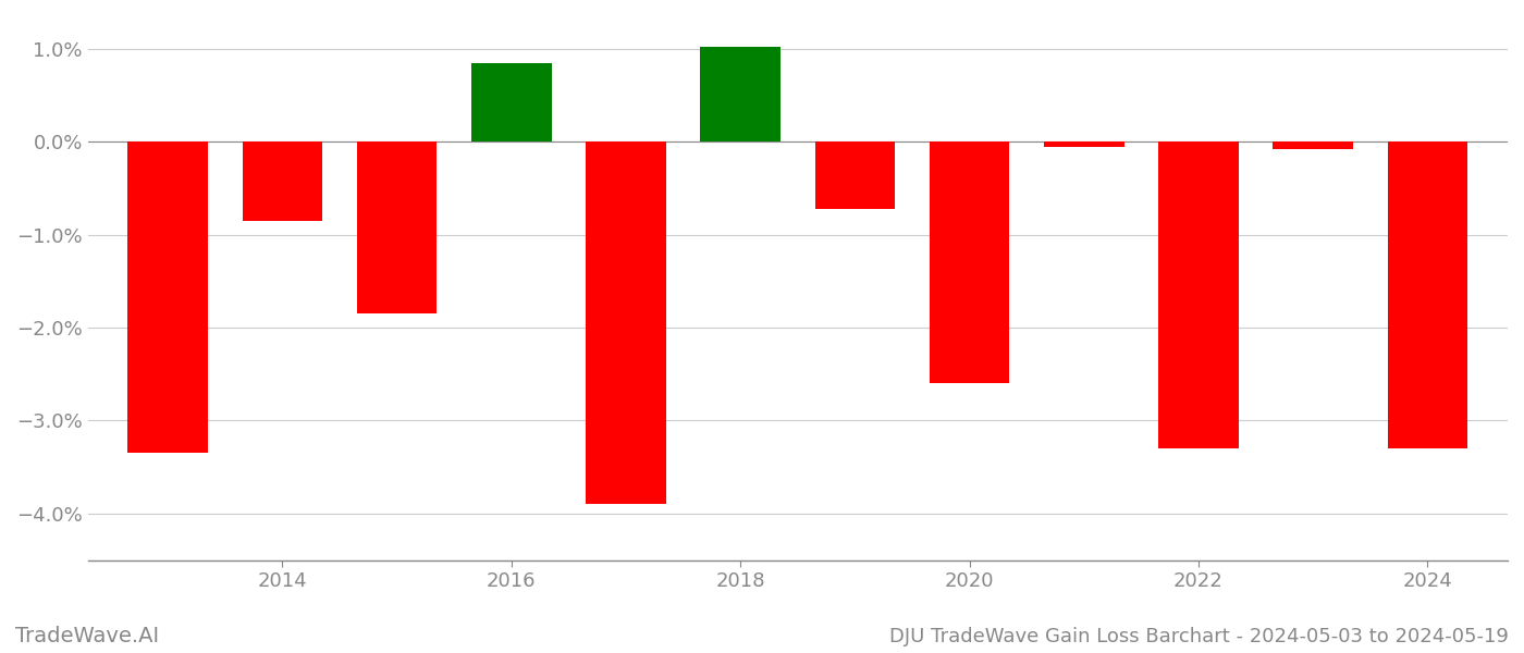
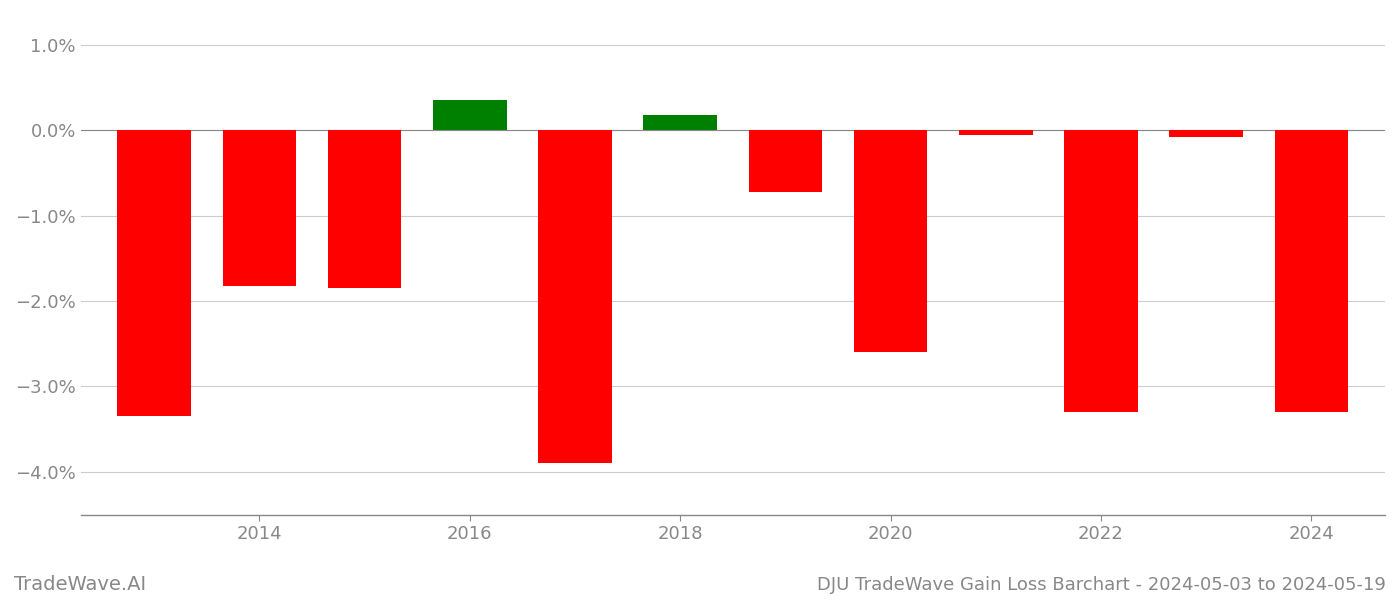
2014: -0.85% -> -1.82%
2016: 0.85% -> 0.36%
2018: 1.02% -> 0.18%
